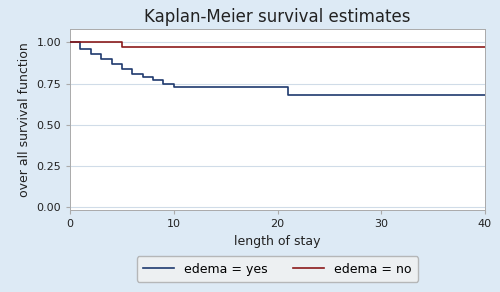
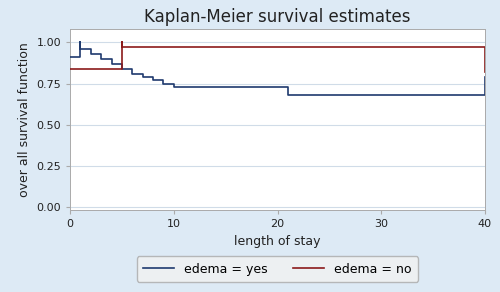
edema = yes/0: 1.00 -> 0.91
edema = no/0: 1.00 -> 0.84
edema = yes/40: 0.68 -> 0.79
edema = no/40: 0.97 -> 0.82
